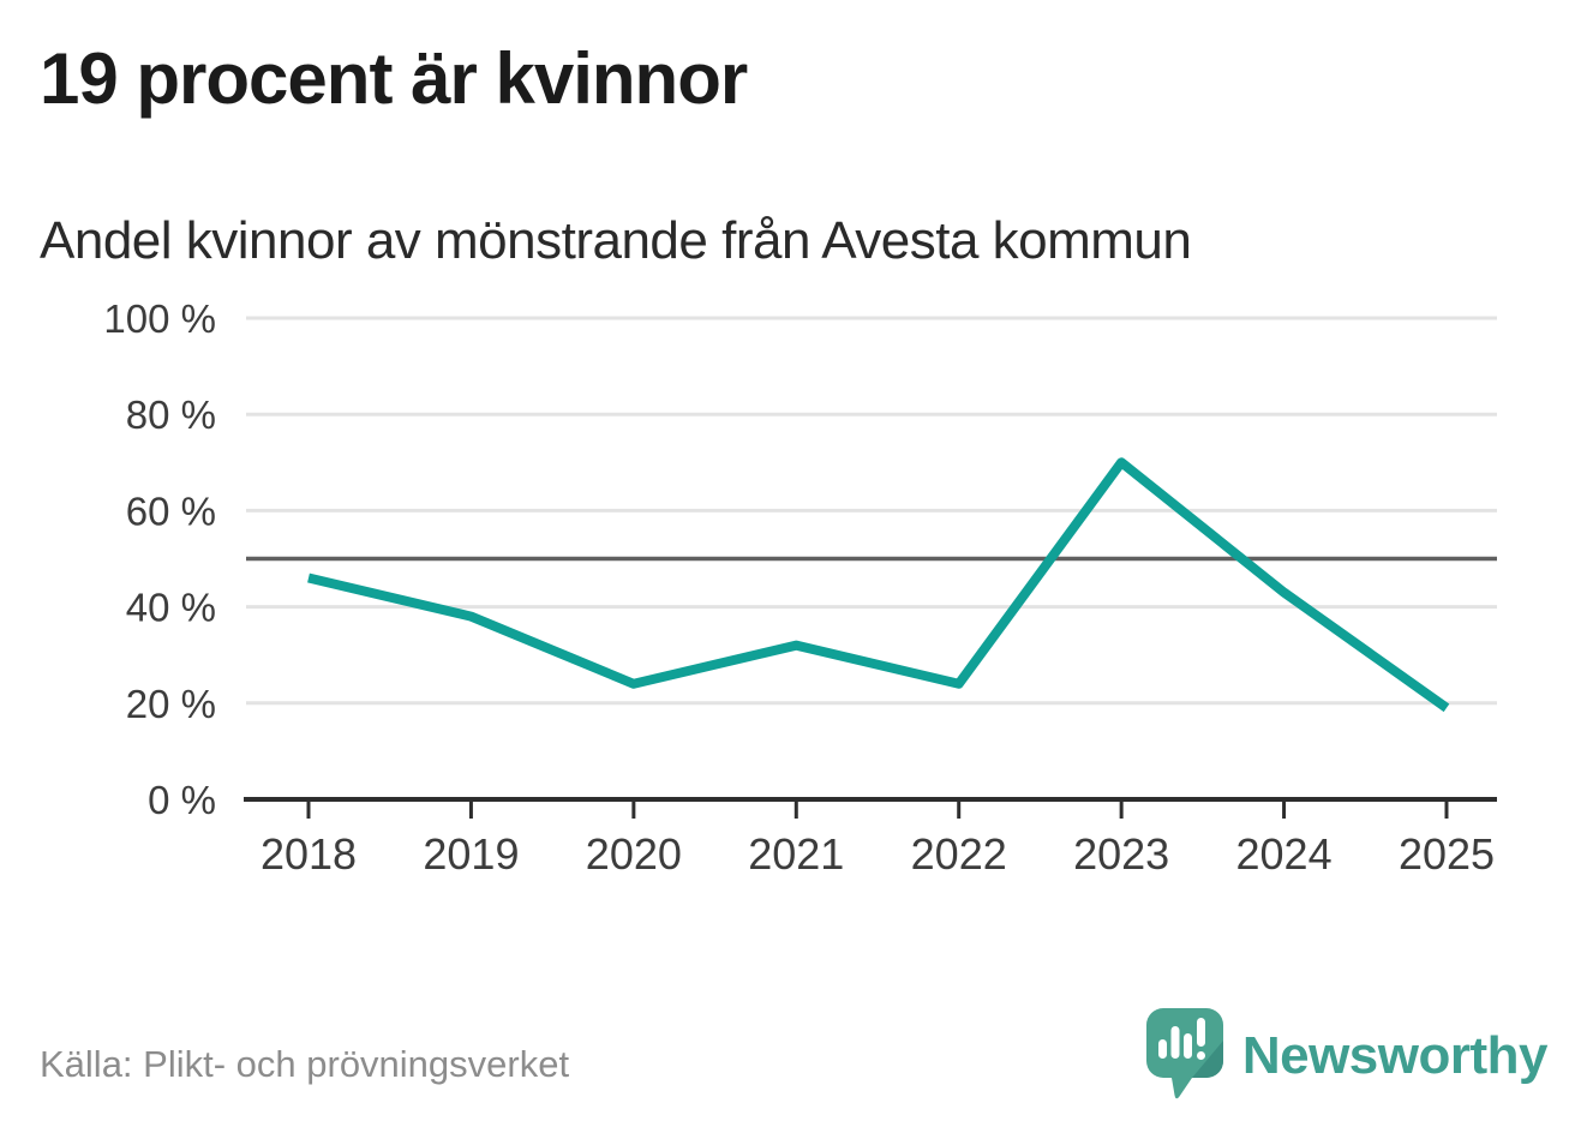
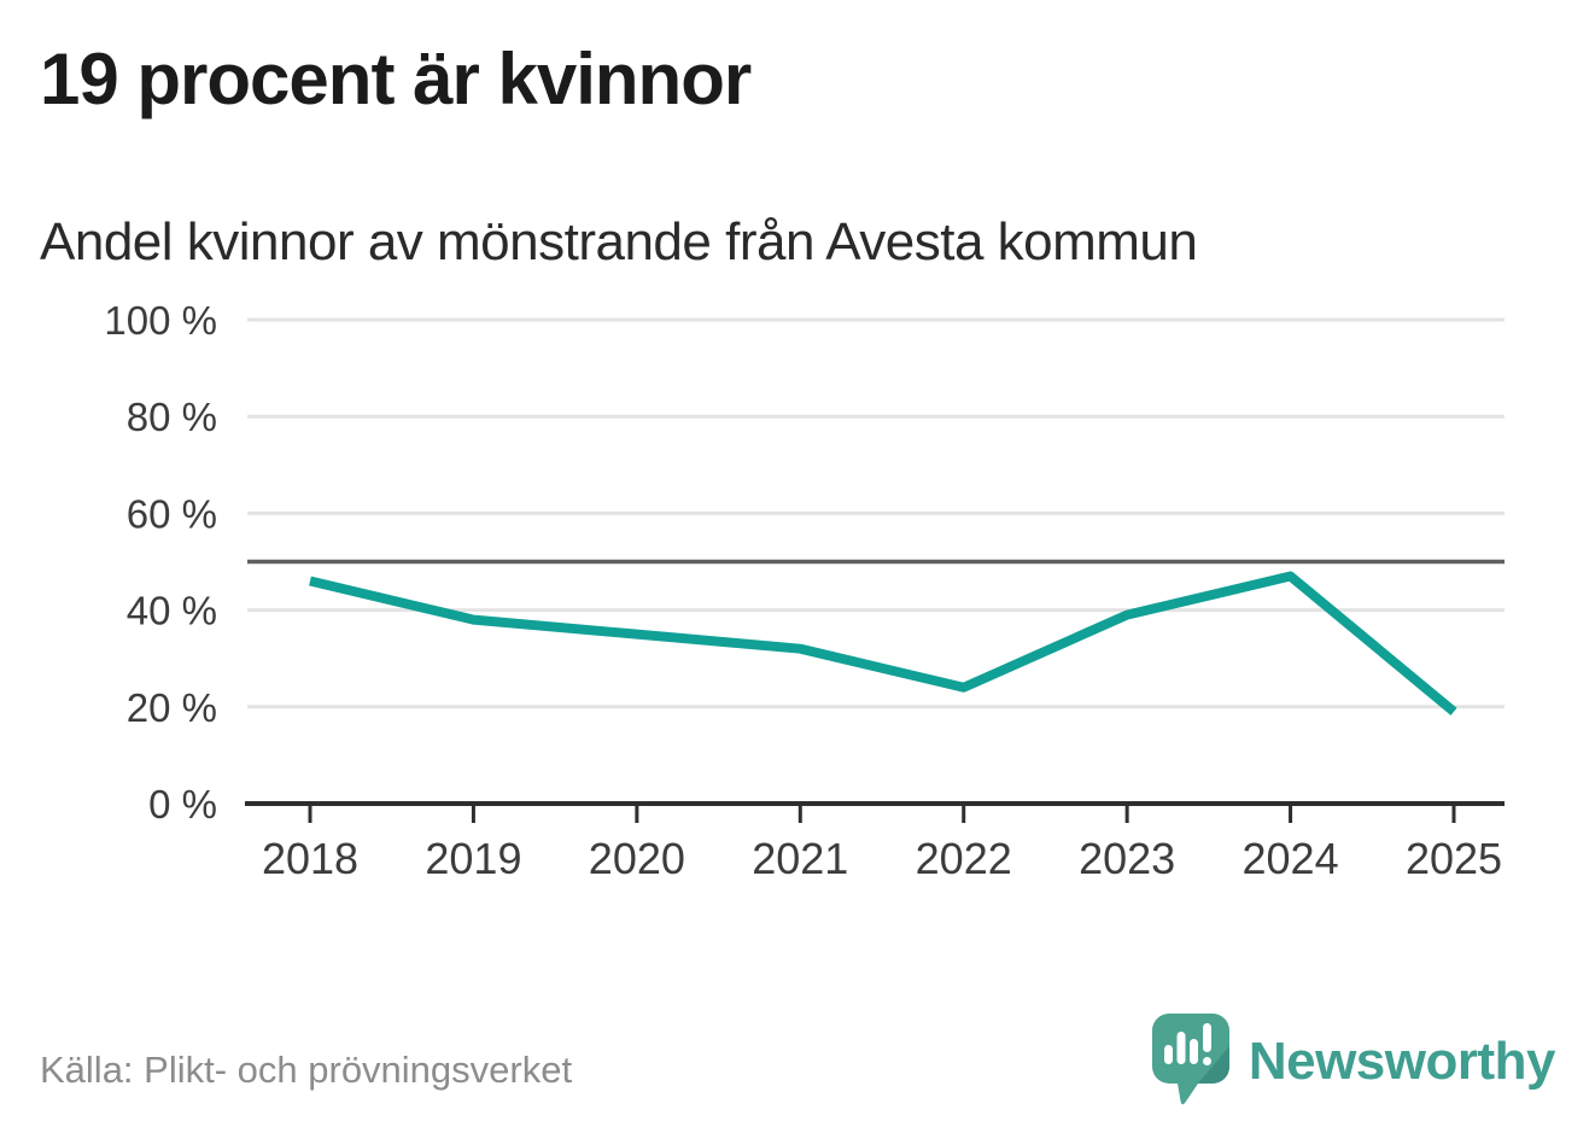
2020: 24% -> 35%
2023: 70% -> 39%
2024: 43% -> 47%
